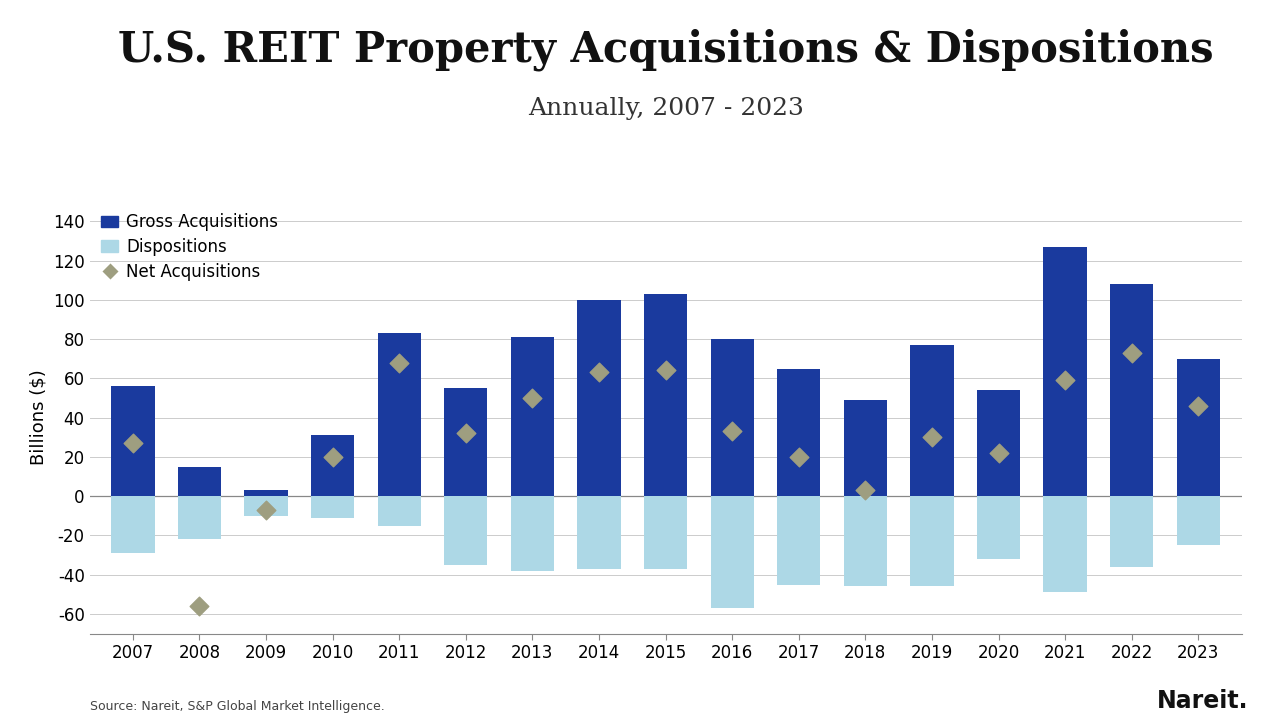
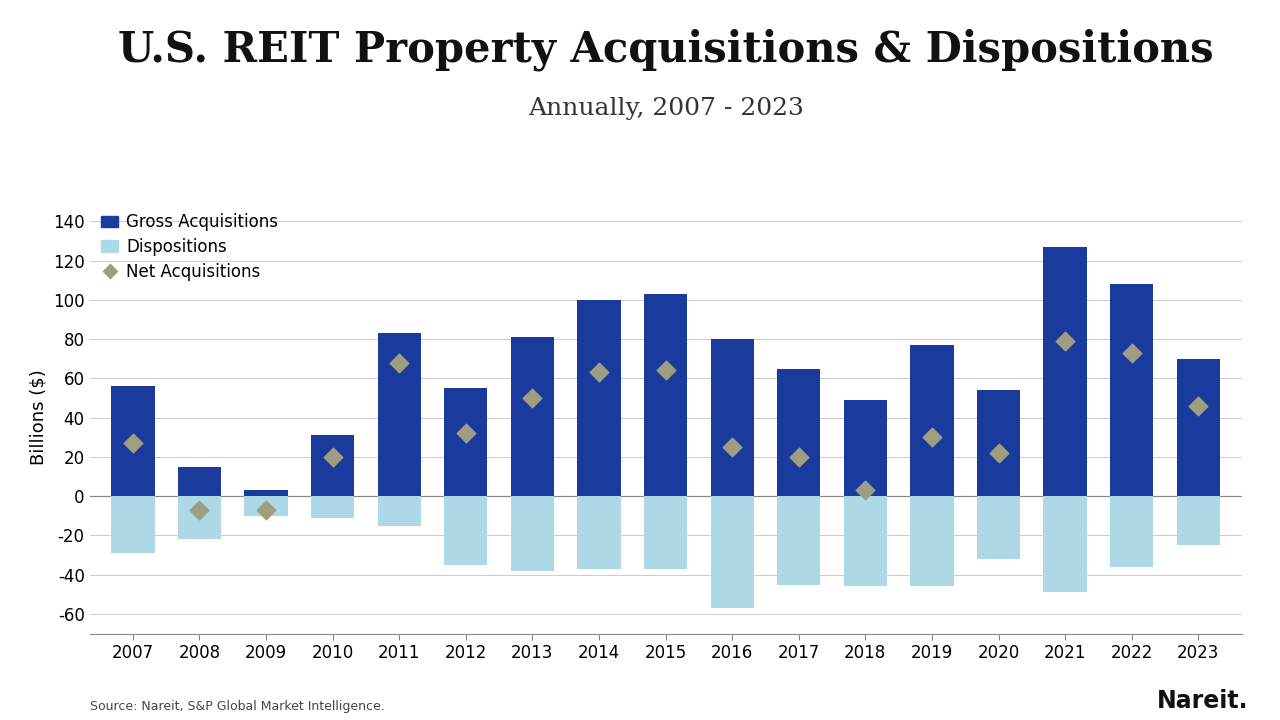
Net Acquisitions/2008: -56 -> -7
Net Acquisitions/2016: 33 -> 25
Net Acquisitions/2021: 59 -> 79
